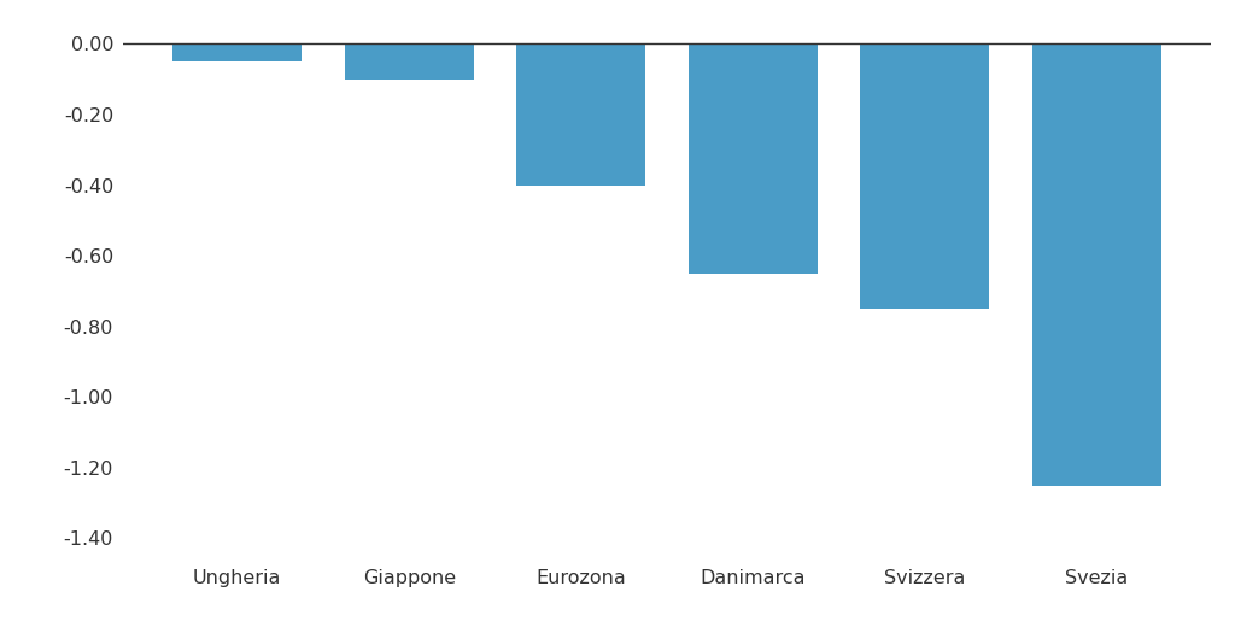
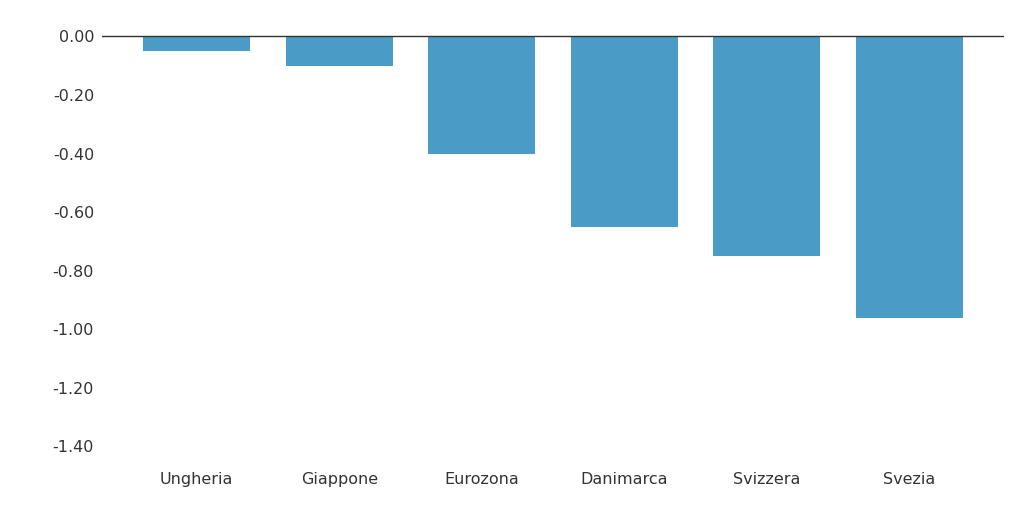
Svezia: -1.25 -> -0.96
